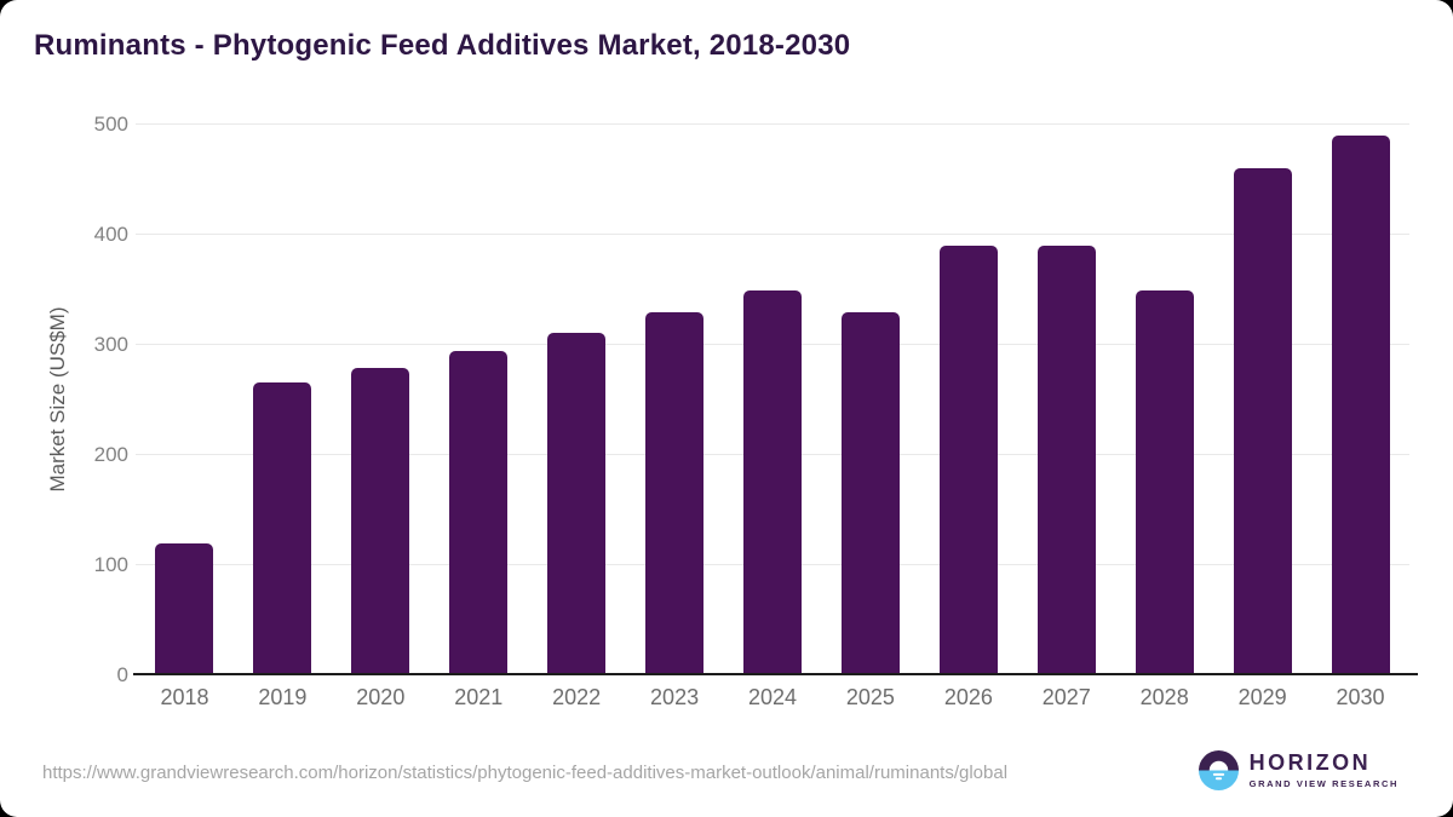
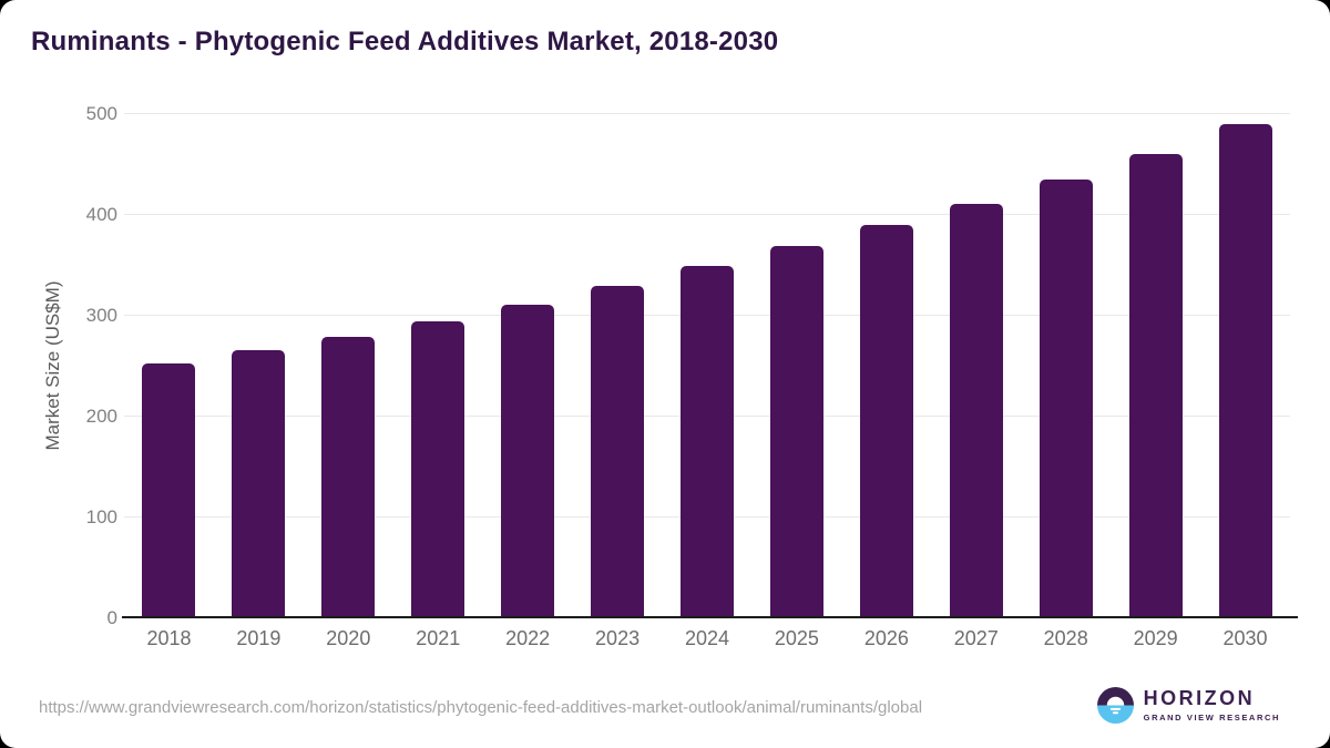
2018: 120 -> 250
2025: 330 -> 370
2027: 390 -> 410
2028: 350 -> 440
